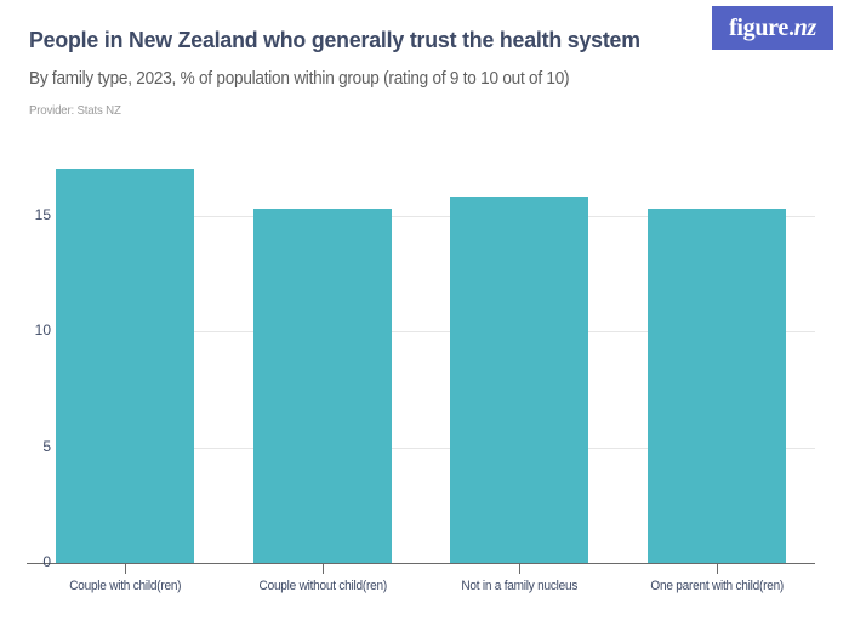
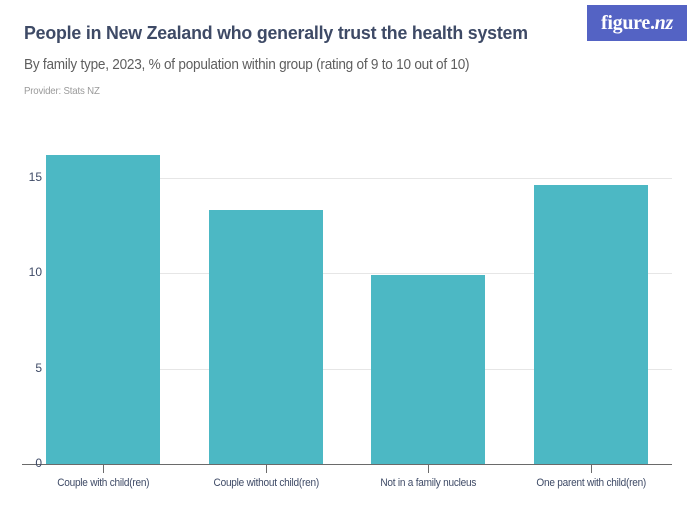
Couple with child(ren): 17.0 -> 16.2
Couple without child(ren): 15.3 -> 13.3
Not in a family nucleus: 15.8 -> 9.9
One parent with child(ren): 15.3 -> 14.6
